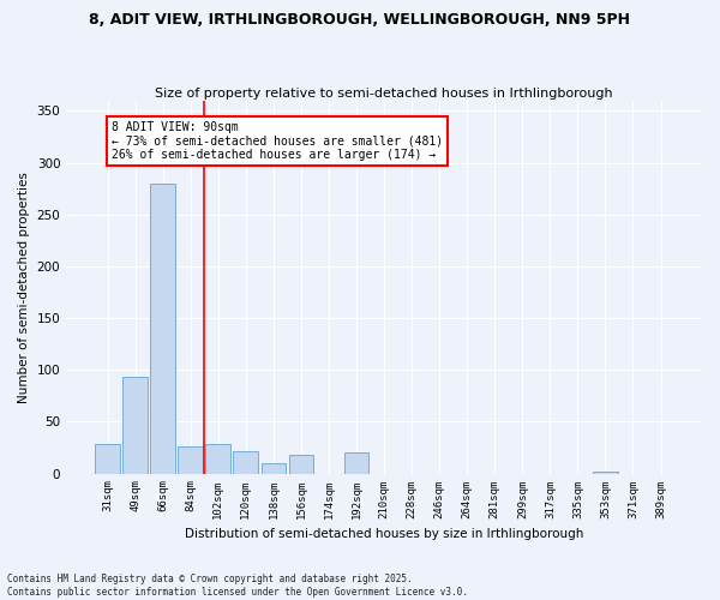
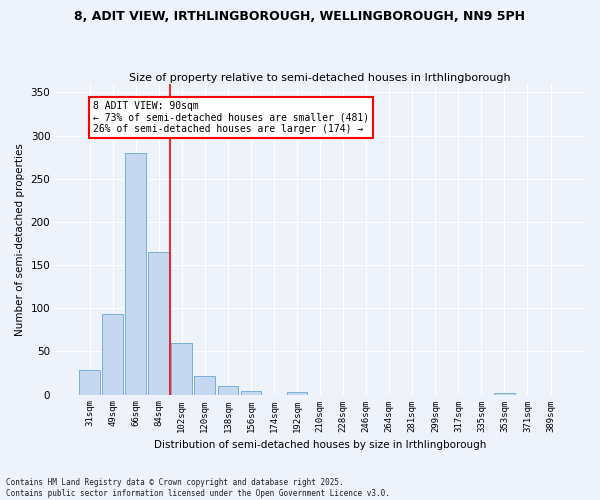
84sqm: 26 -> 165
102sqm: 28 -> 60
156sqm: 18 -> 4
192sqm: 20 -> 3
